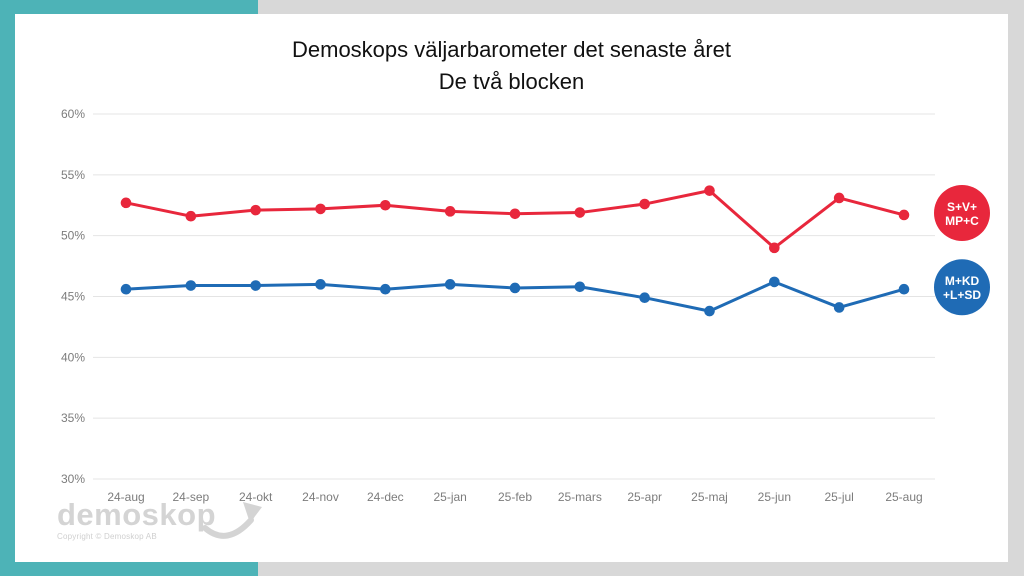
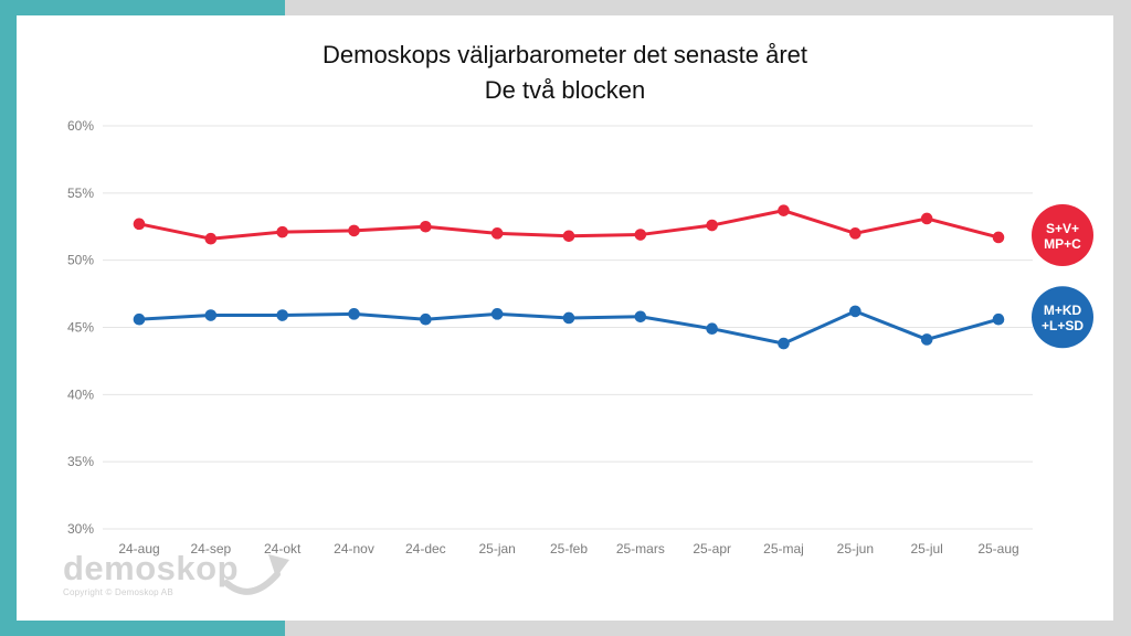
S+V+MP+C/25-jun: 49.0% -> 52.0%
